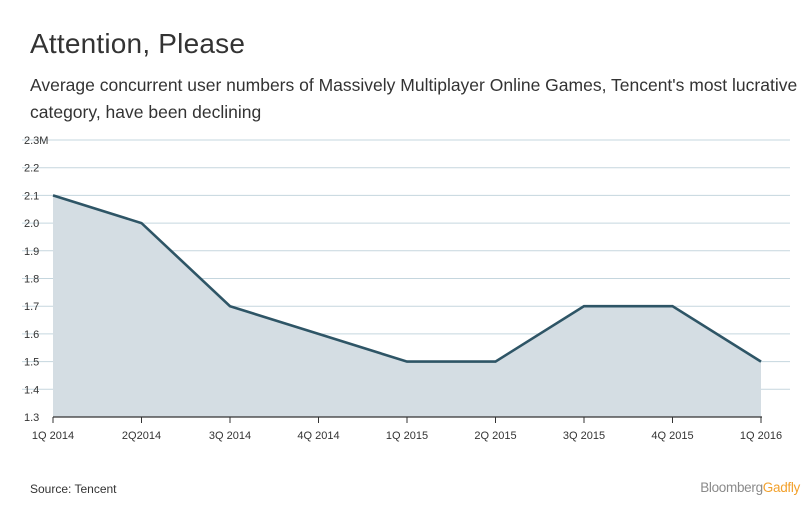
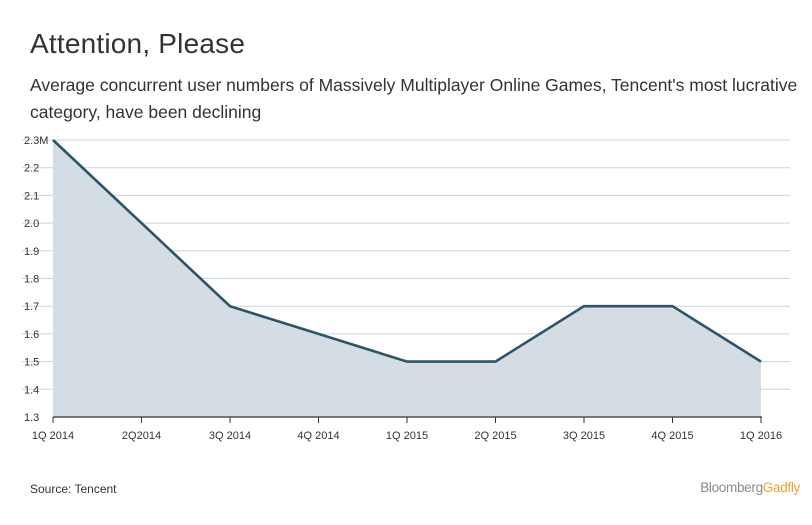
1Q 2014: 2.1M -> 2.3M
